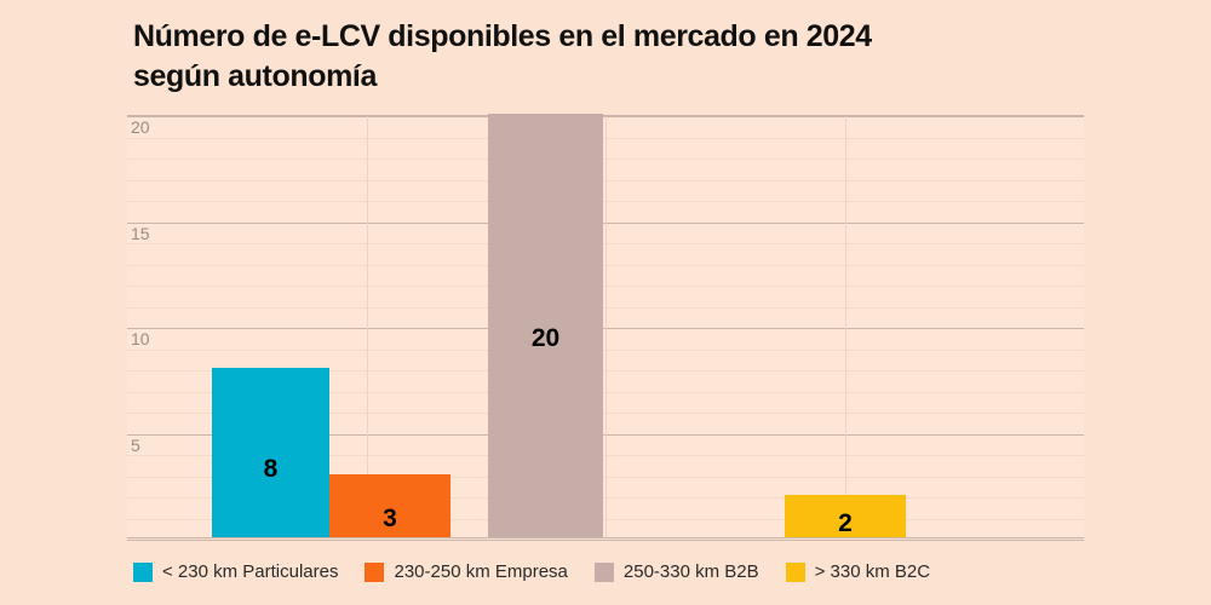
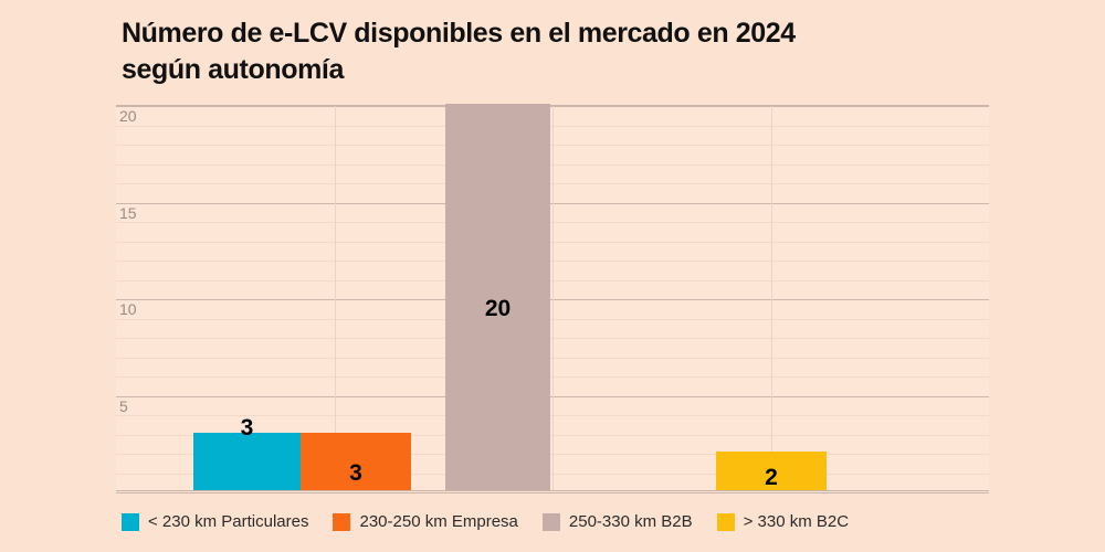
< 230 km Particulares: 8 -> 3
